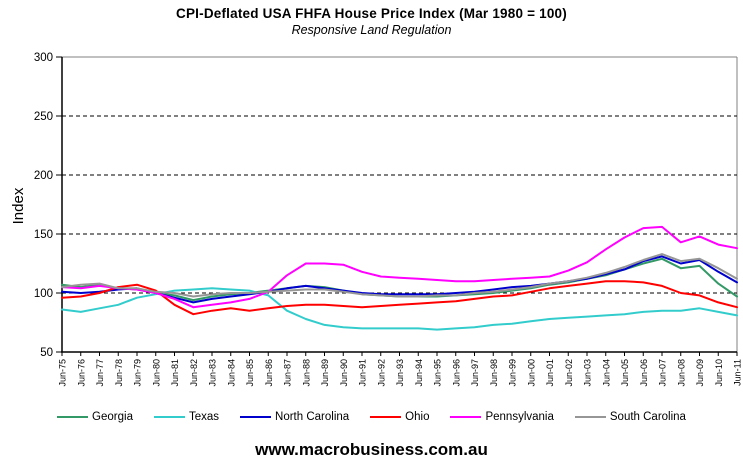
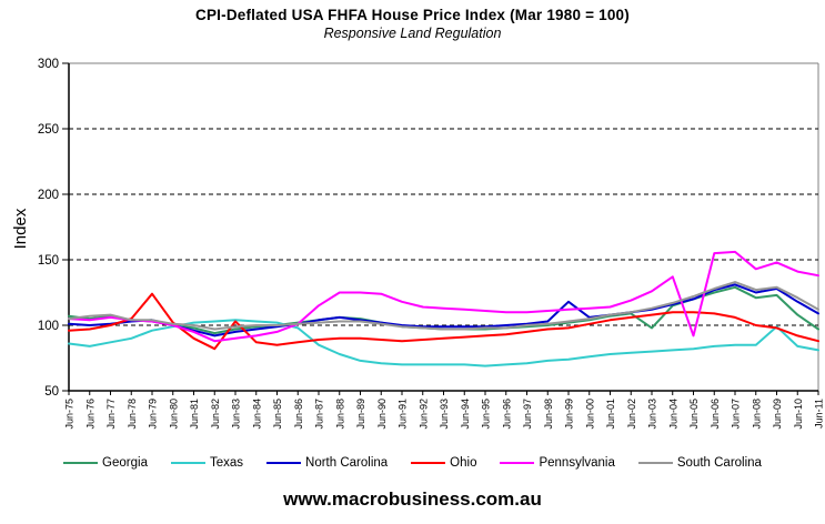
Ohio/Jun-79: 107 -> 124
Ohio/Jun-83: 85 -> 103
North Carolina/Jun-99: 105 -> 118
Georgia/Jun-03: 112 -> 98
Pennsylvania/Jun-05: 147 -> 92
Texas/Jun-09: 87 -> 99
